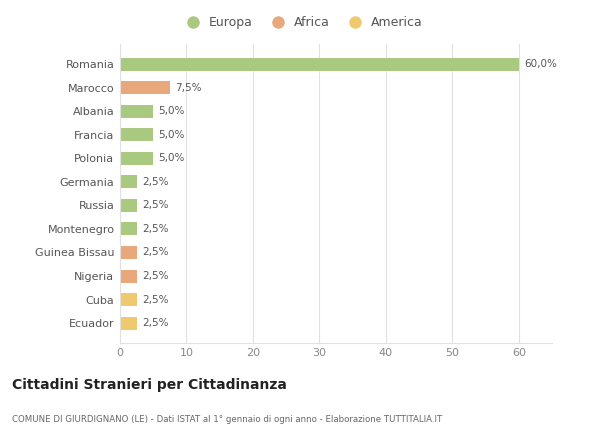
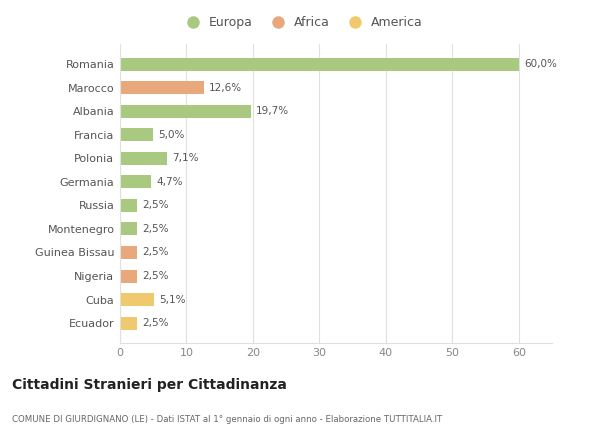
Marocco: 7,5% -> 12,6%
Albania: 5,0% -> 19,7%
Polonia: 5,0% -> 7,1%
Germania: 2,5% -> 4,7%
Cuba: 2,5% -> 5,1%
